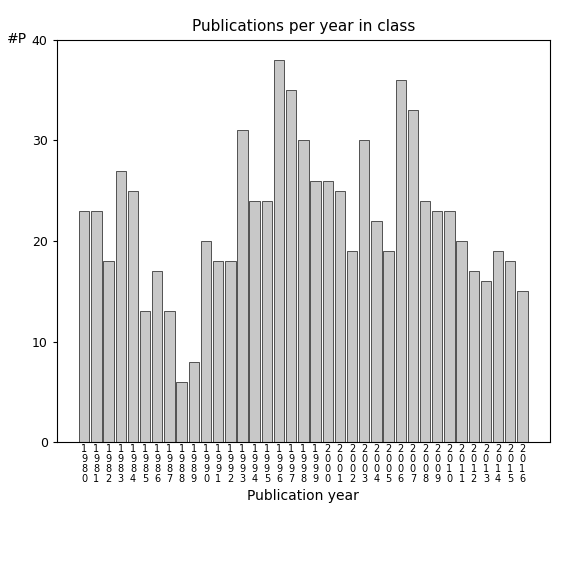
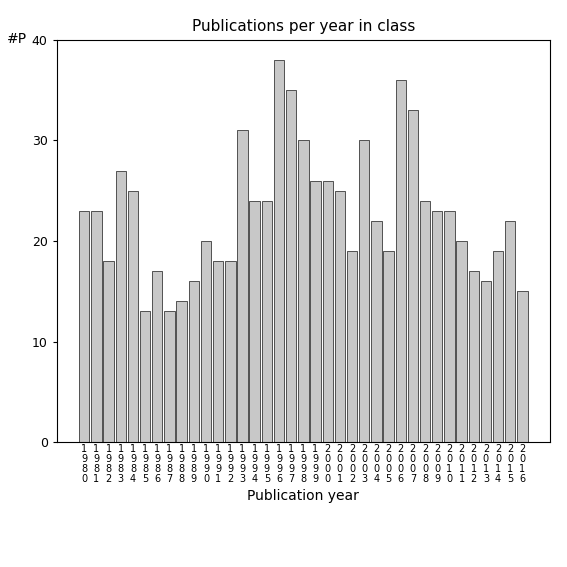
1 9 8 8: 6 -> 14
1 9 8 9: 8 -> 16
2 0 1 5: 18 -> 22
